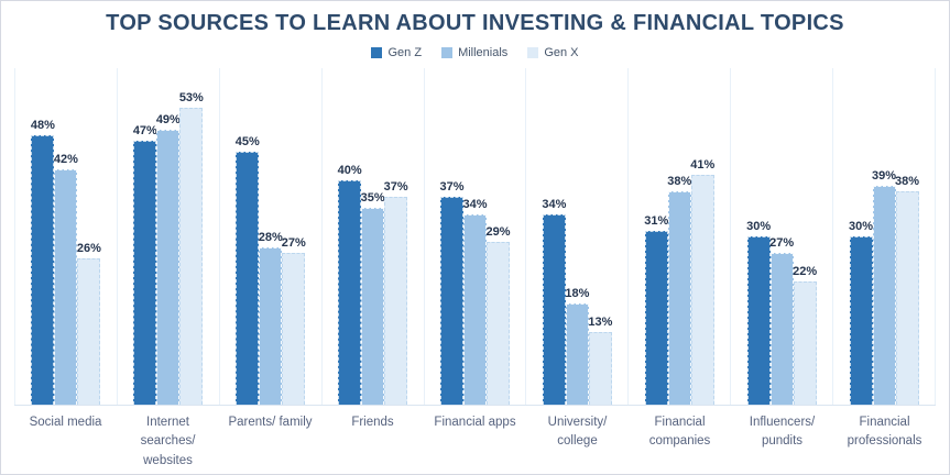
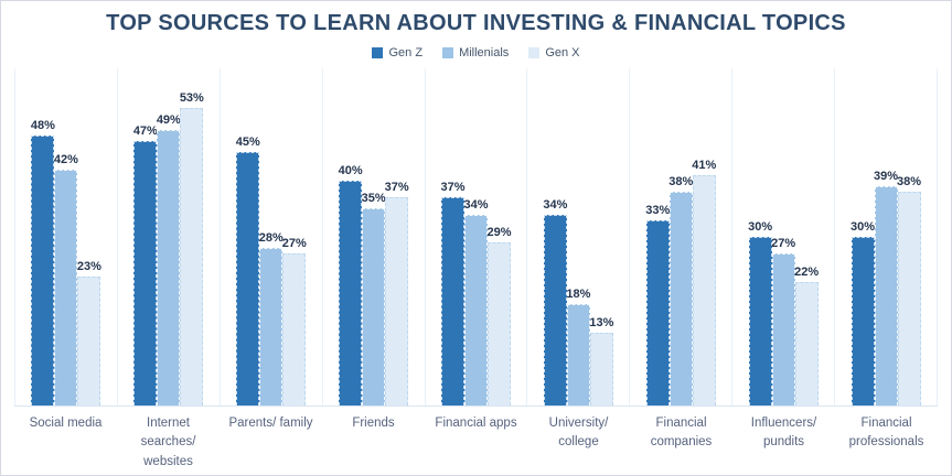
Gen X/Social media: 26% -> 23%
Gen Z/Financial companies: 31% -> 33%
